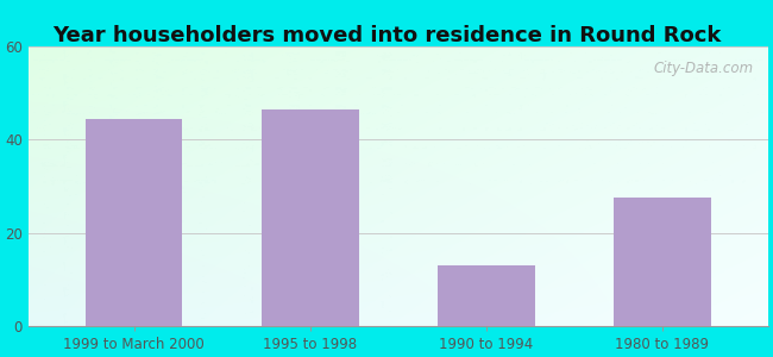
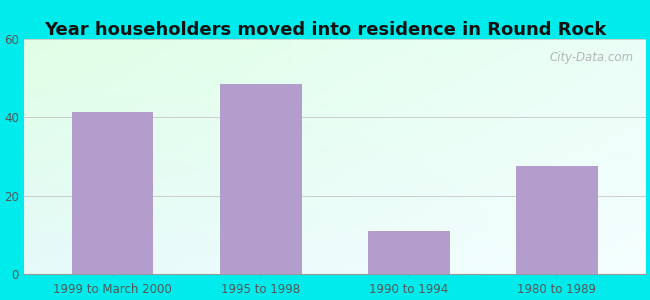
1999 to March 2000: 44.5 -> 41.5
1995 to 1998: 46.5 -> 48.5
1990 to 1994: 13.0 -> 11.0
